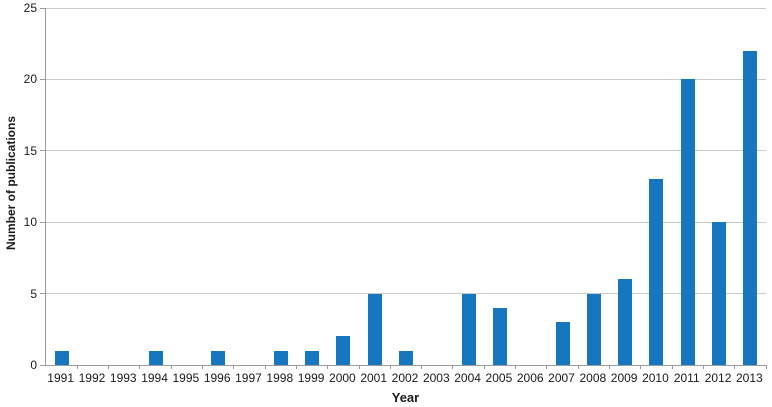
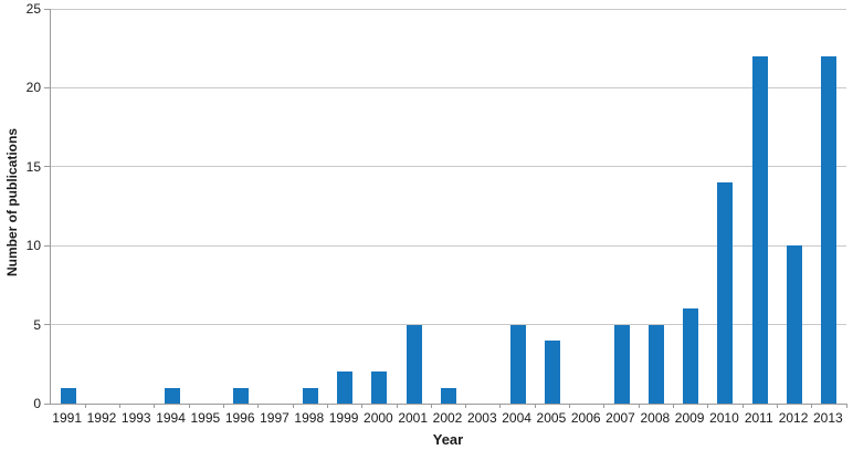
1999: 1 -> 2
2007: 3 -> 5
2010: 13 -> 14
2011: 20 -> 22
